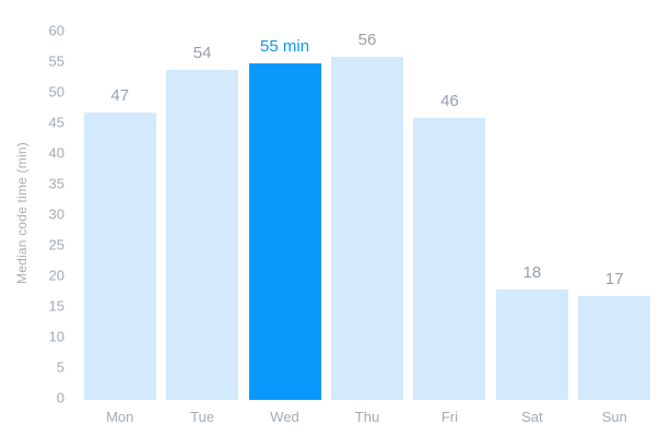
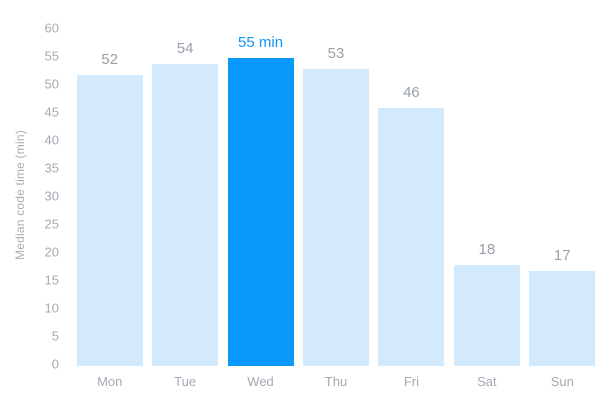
Mon: 47 -> 52
Thu: 56 -> 53
